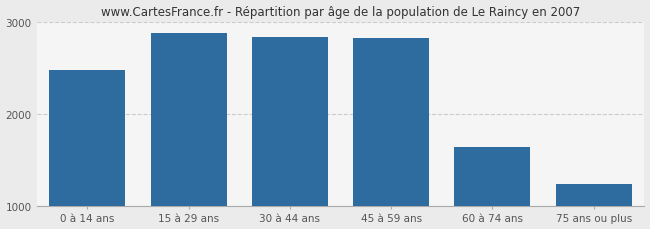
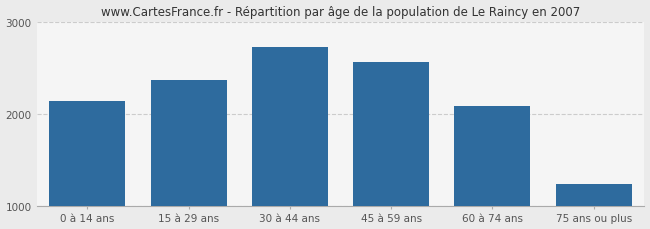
0 à 14 ans: 2470 -> 2140
15 à 29 ans: 2880 -> 2360
30 à 44 ans: 2830 -> 2720
45 à 59 ans: 2820 -> 2560
60 à 74 ans: 1640 -> 2080
